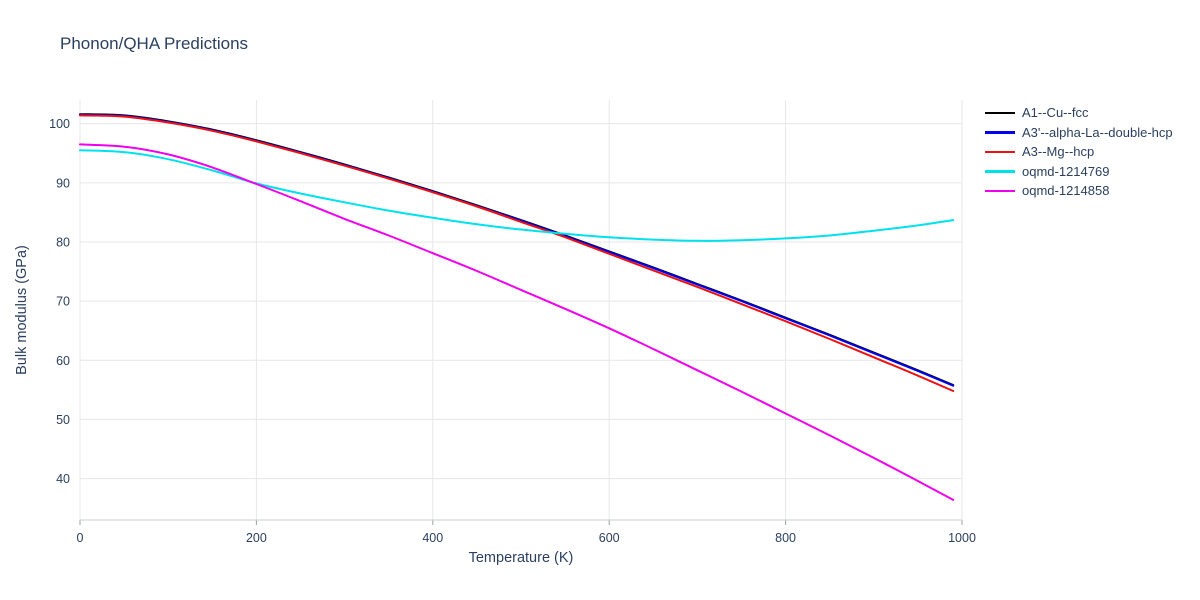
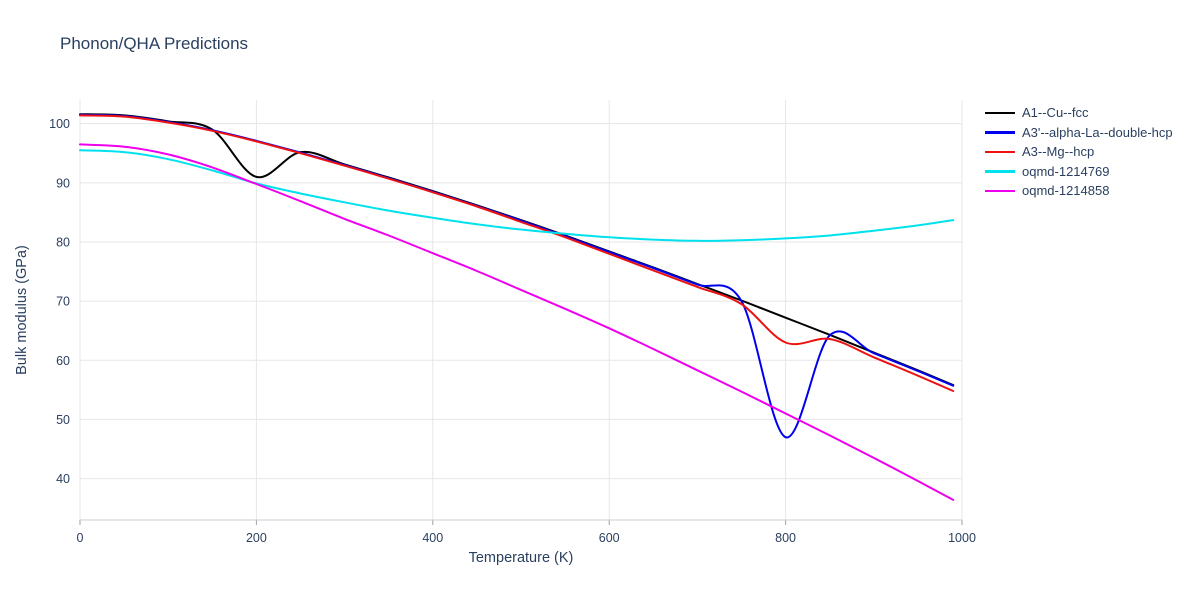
A1--Cu--fcc/200: 97 -> 91
A3'--alpha-La--double-hcp/800: 67 -> 47
A3--Mg--hcp/800: 67 -> 63
